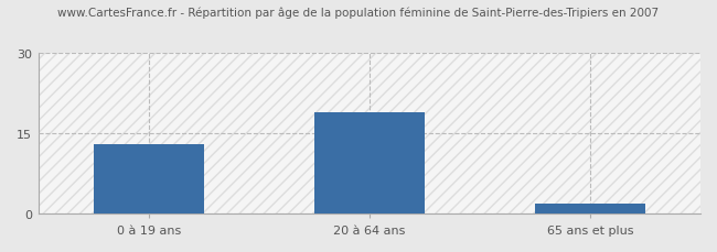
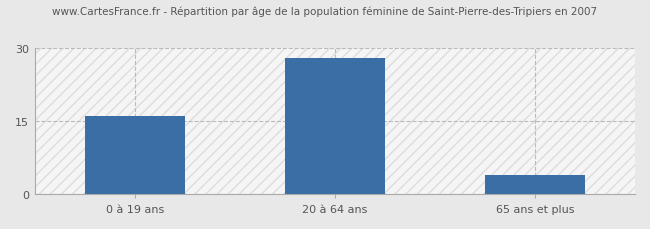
0 à 19 ans: 13 -> 16
20 à 64 ans: 19 -> 28
65 ans et plus: 2 -> 4
